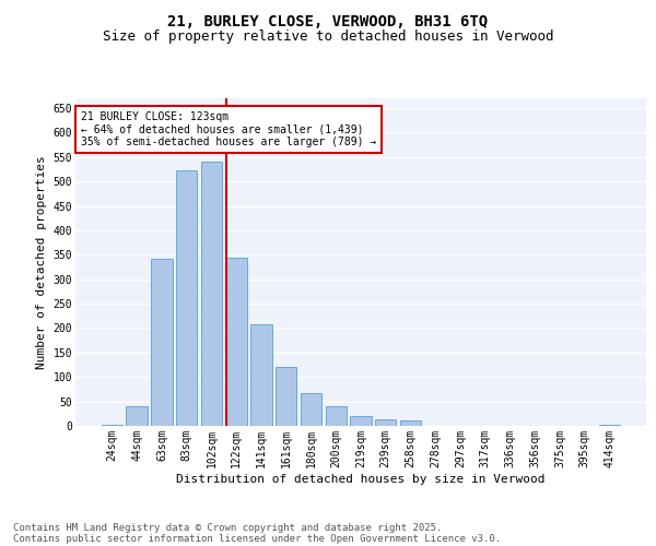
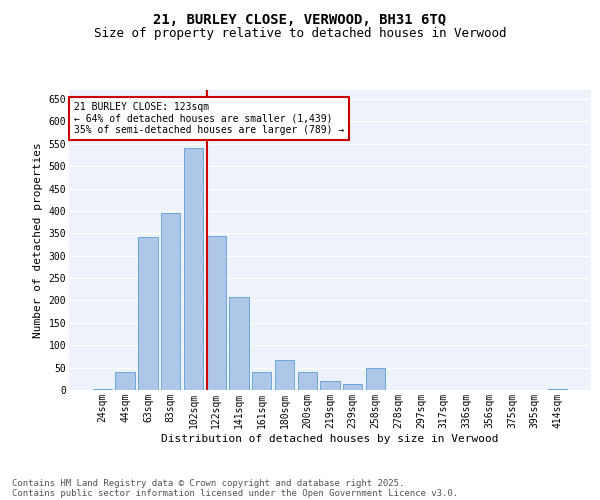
83sqm: 522 -> 395
161sqm: 120 -> 40
258sqm: 12 -> 50
